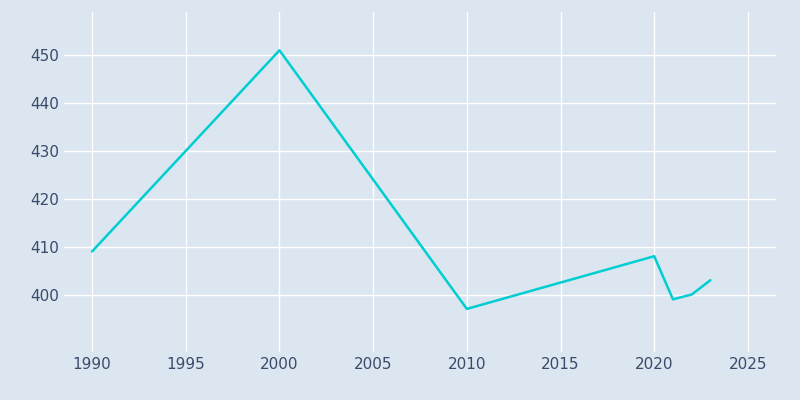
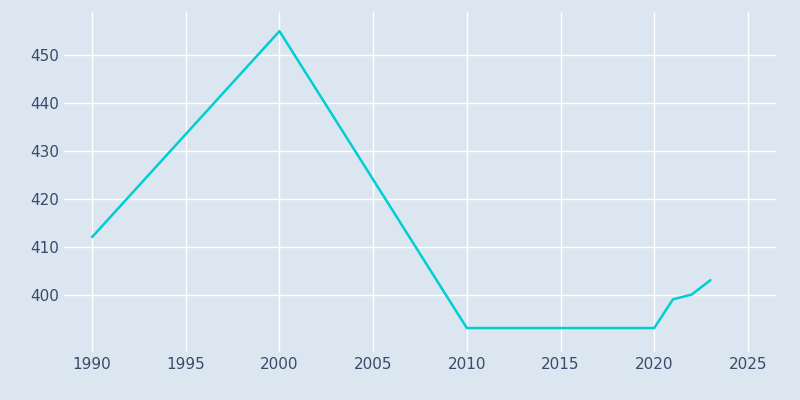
1990: 409 -> 412
2000: 451 -> 455
2010: 397 -> 393
2020: 408 -> 393
